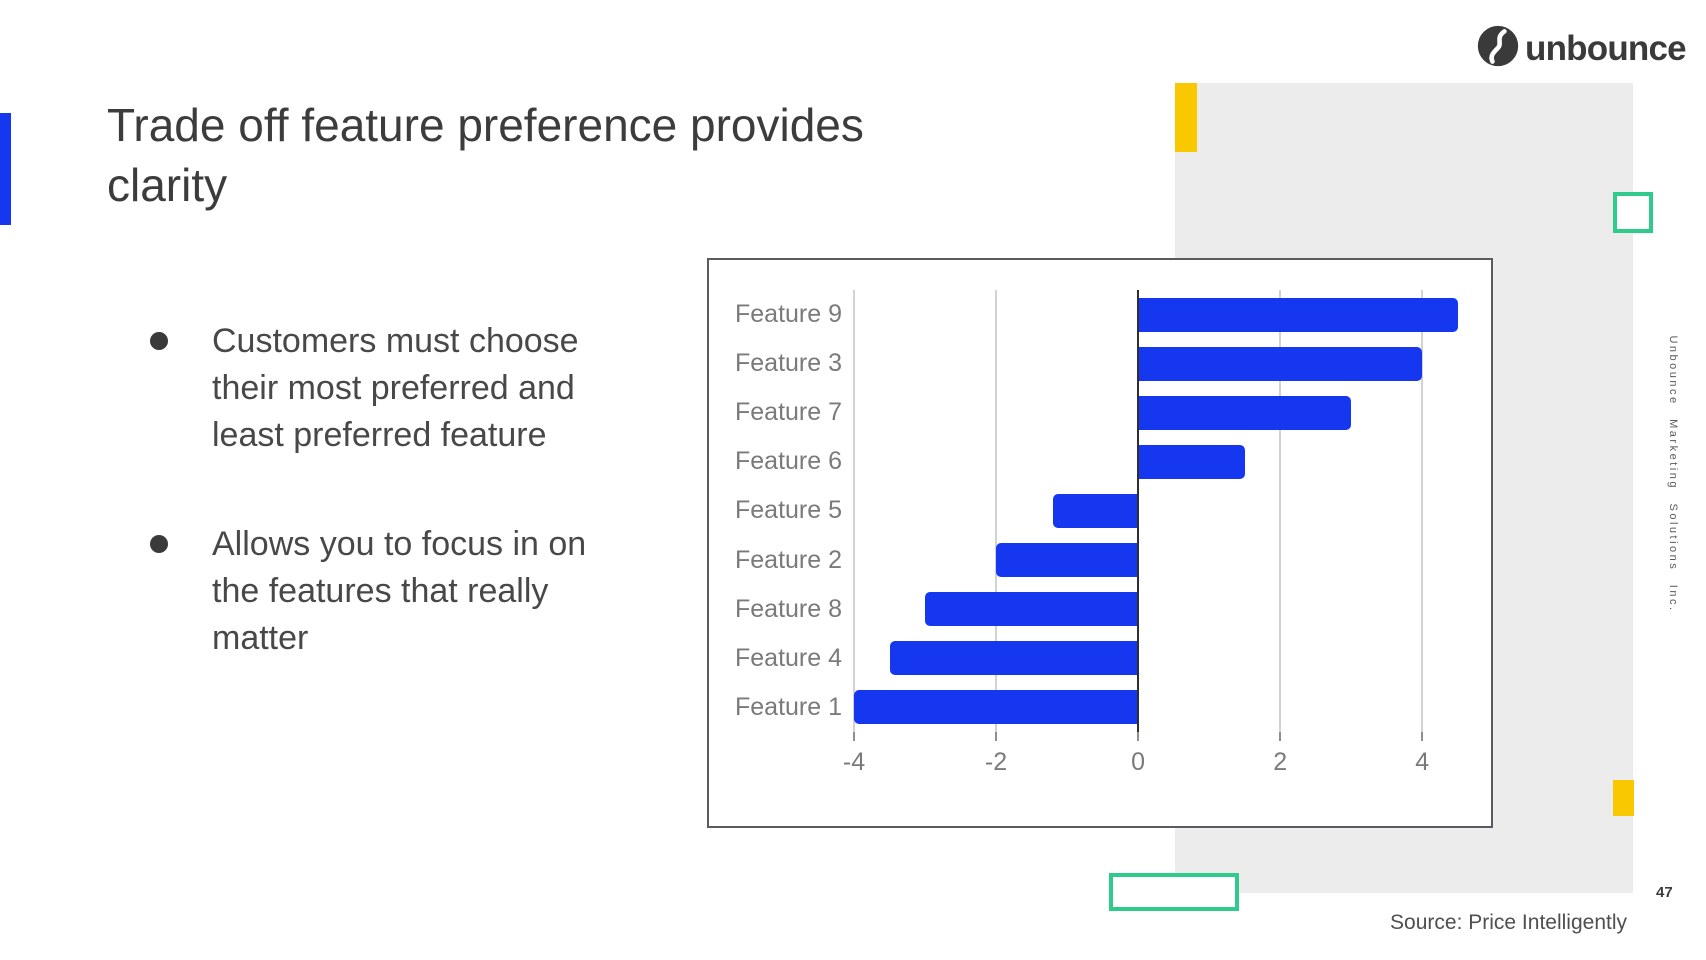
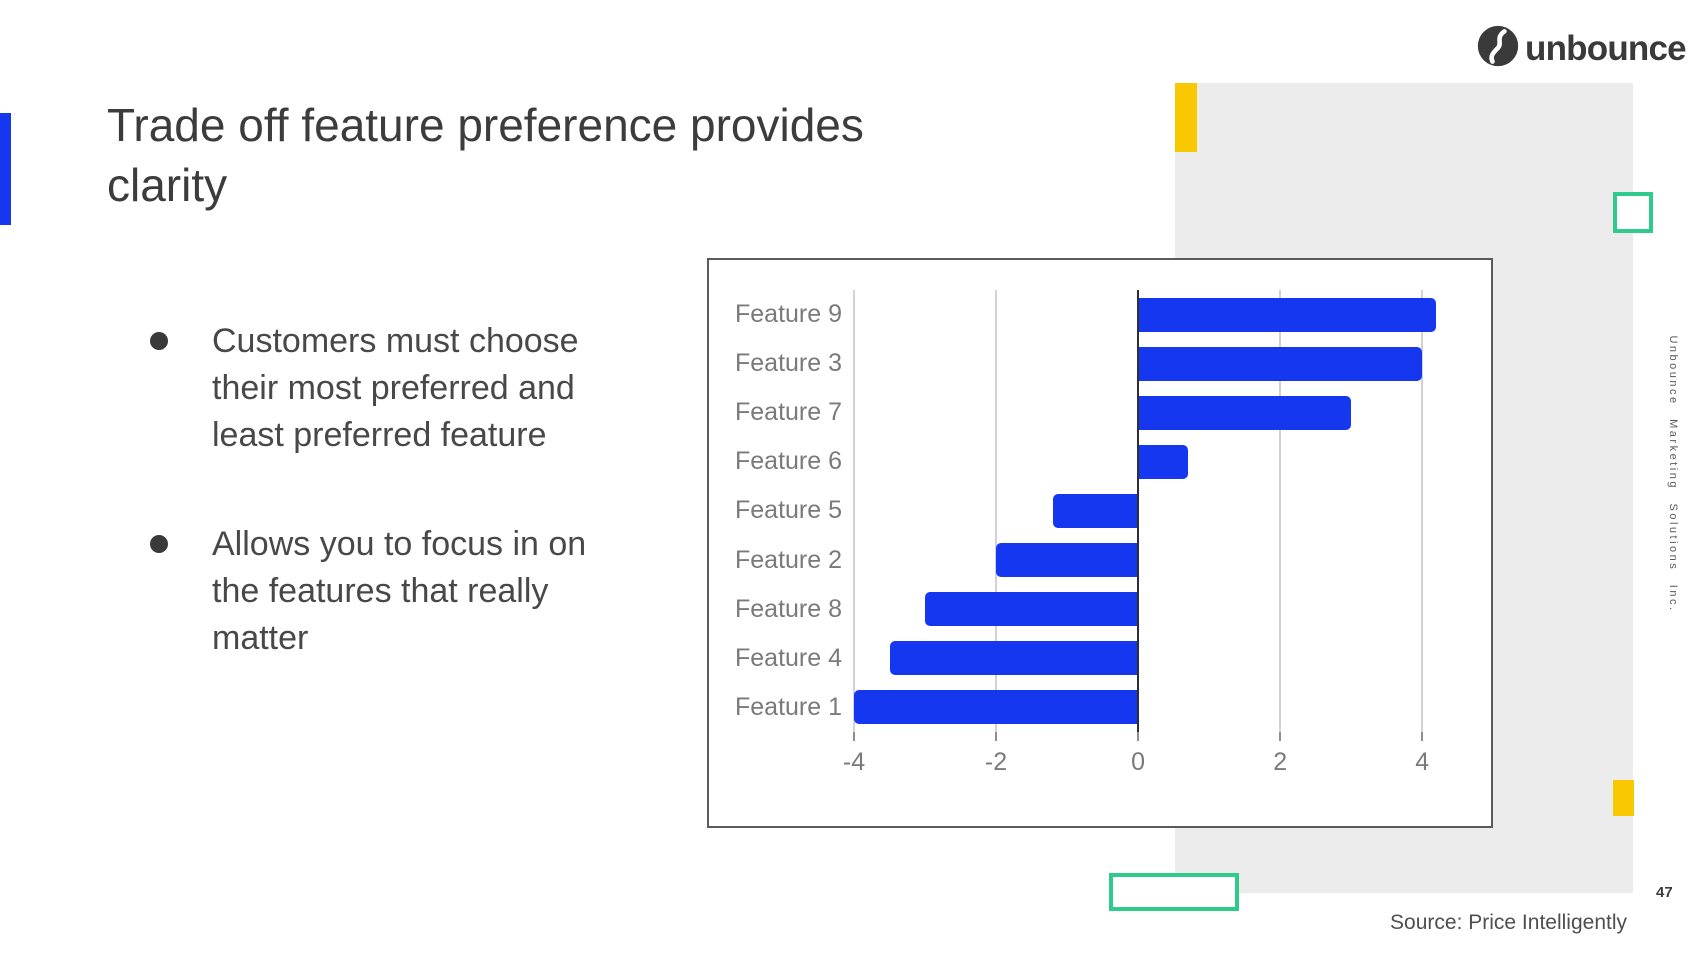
Feature 9: 4.5 -> 4.2
Feature 6: 1.5 -> 0.7
